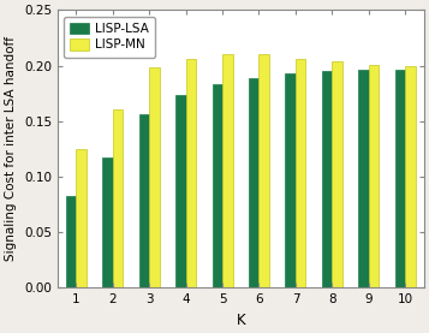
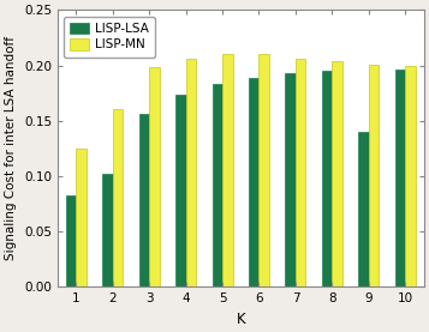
LISP-LSA/2: 0.117 -> 0.102
LISP-LSA/9: 0.196 -> 0.140
